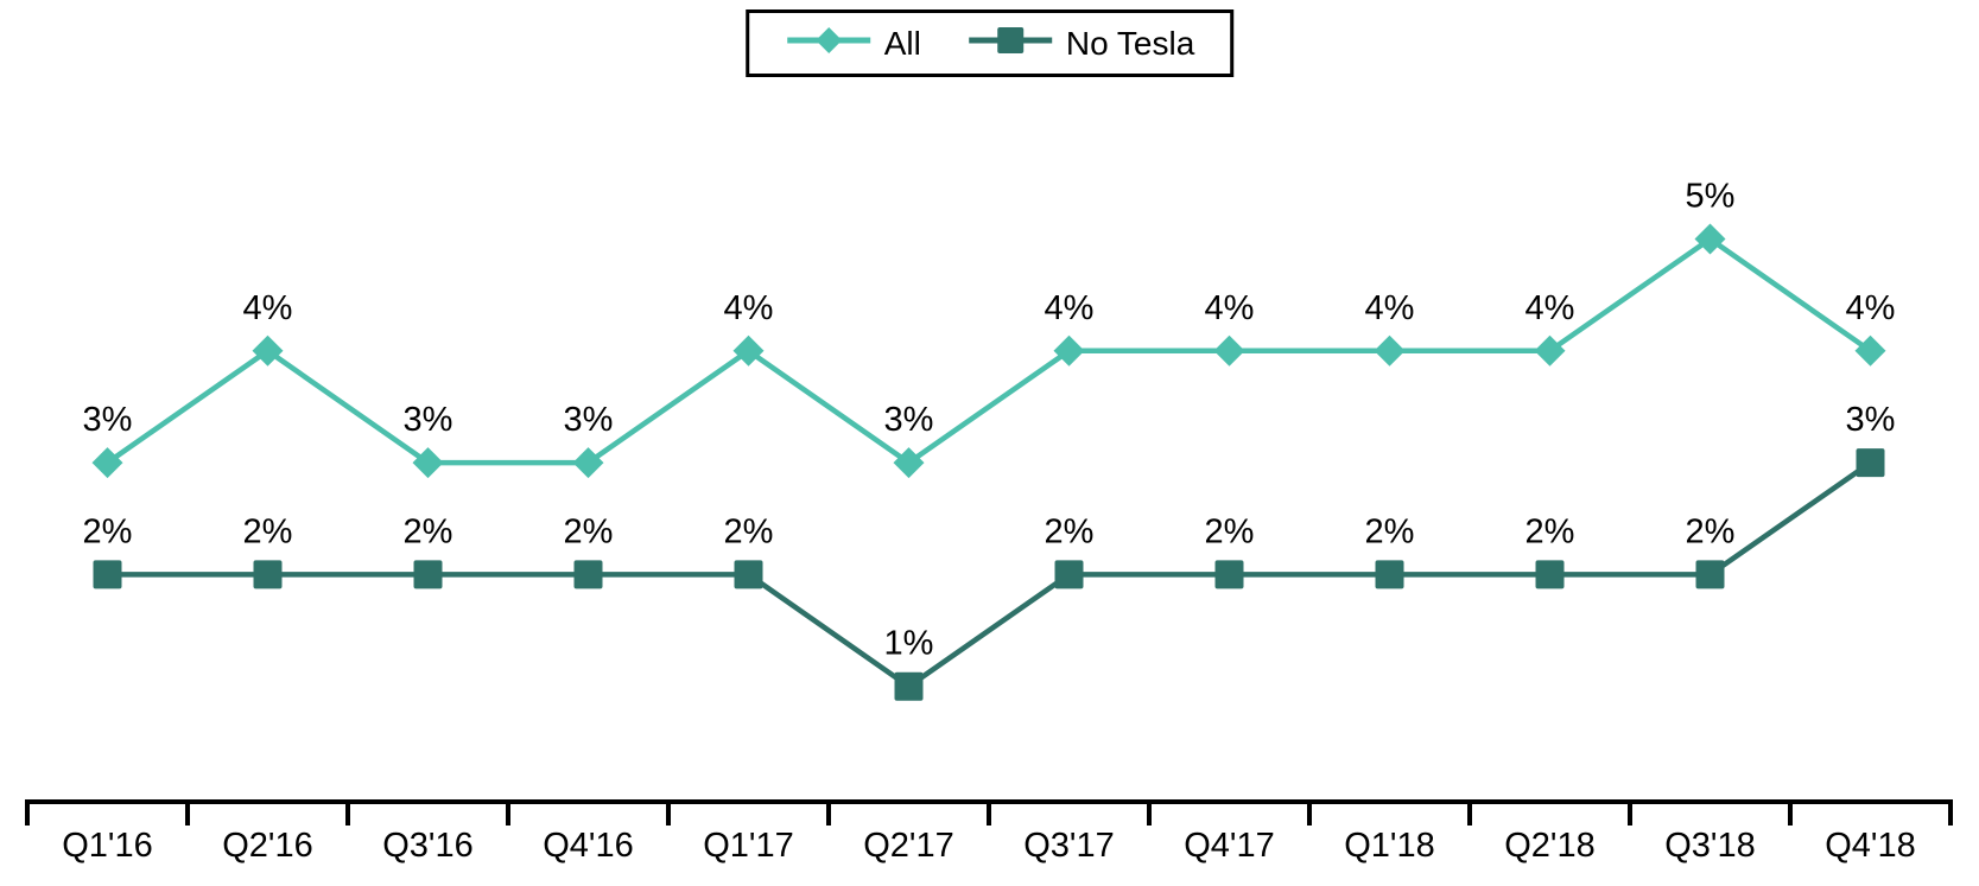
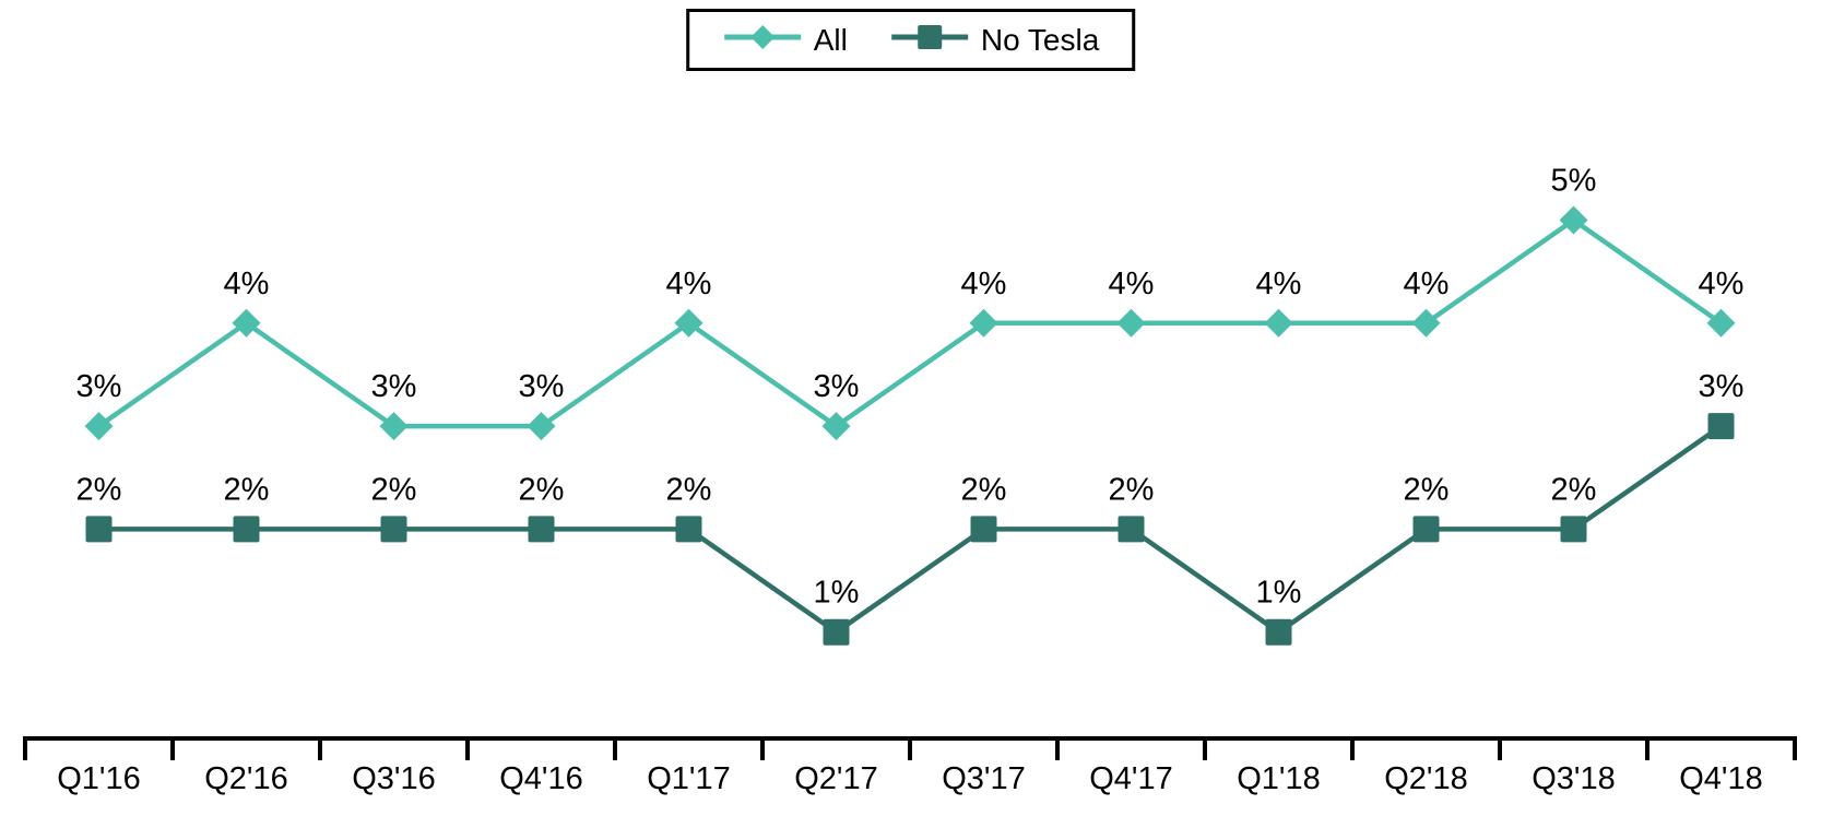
No Tesla/Q1'18: 2% -> 1%
